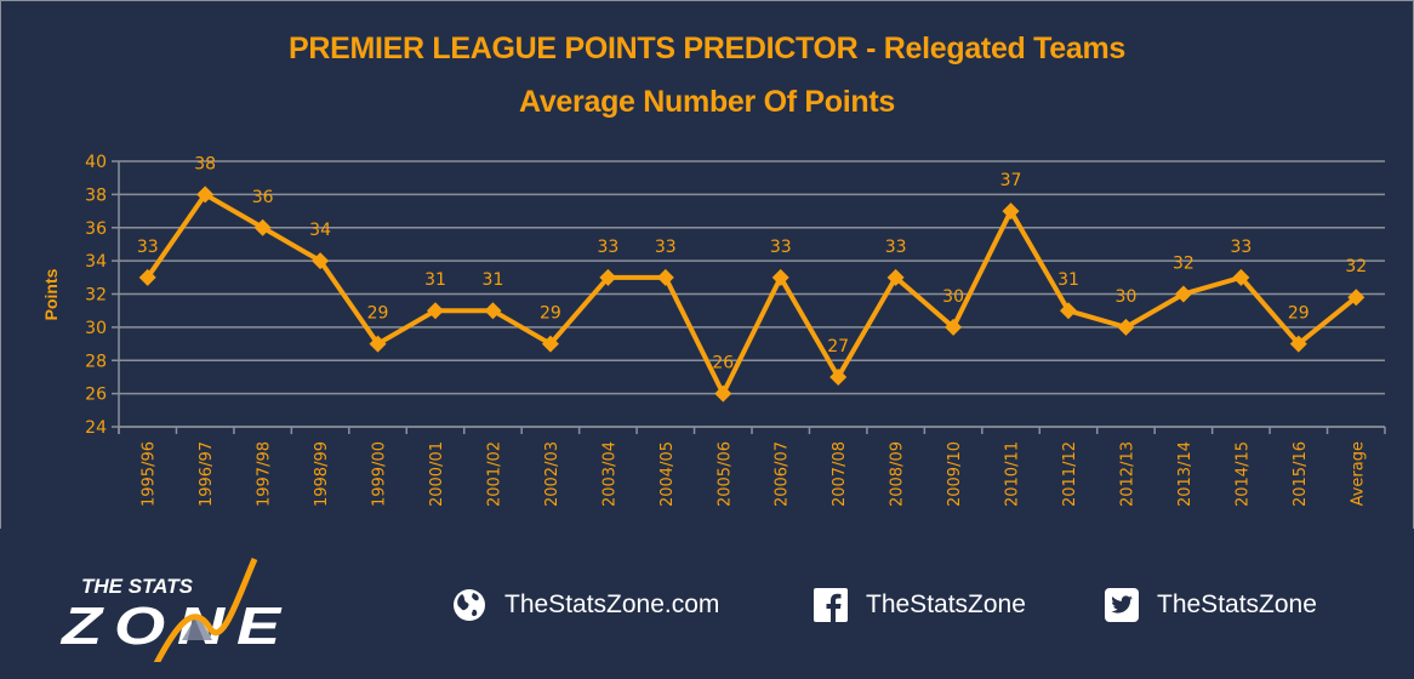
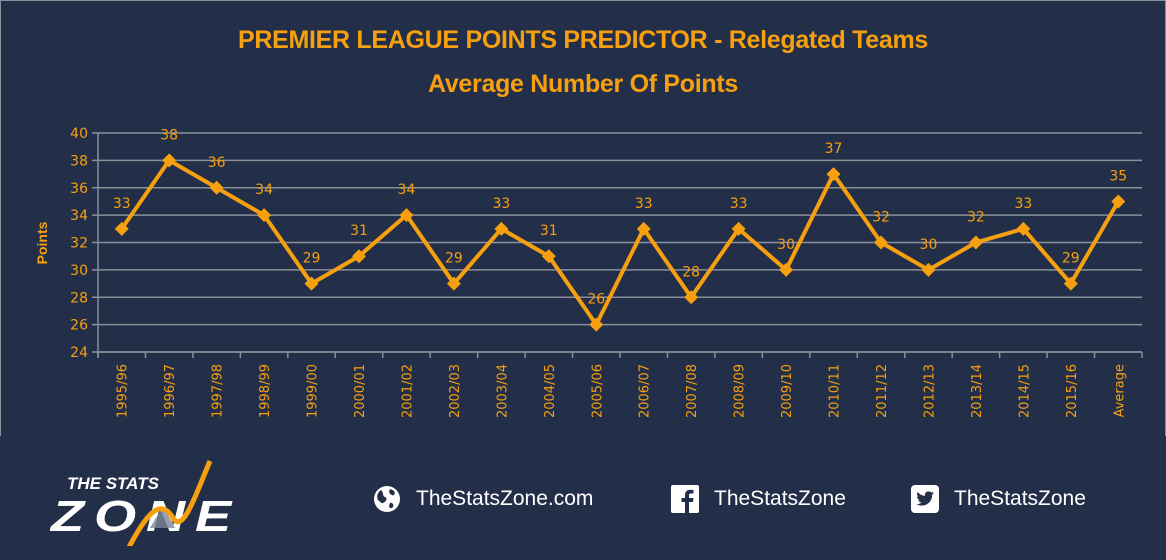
2001/02: 31 -> 34
2004/05: 33 -> 31
2007/08: 27 -> 28
2011/12: 31 -> 32
Average: 32 -> 35
